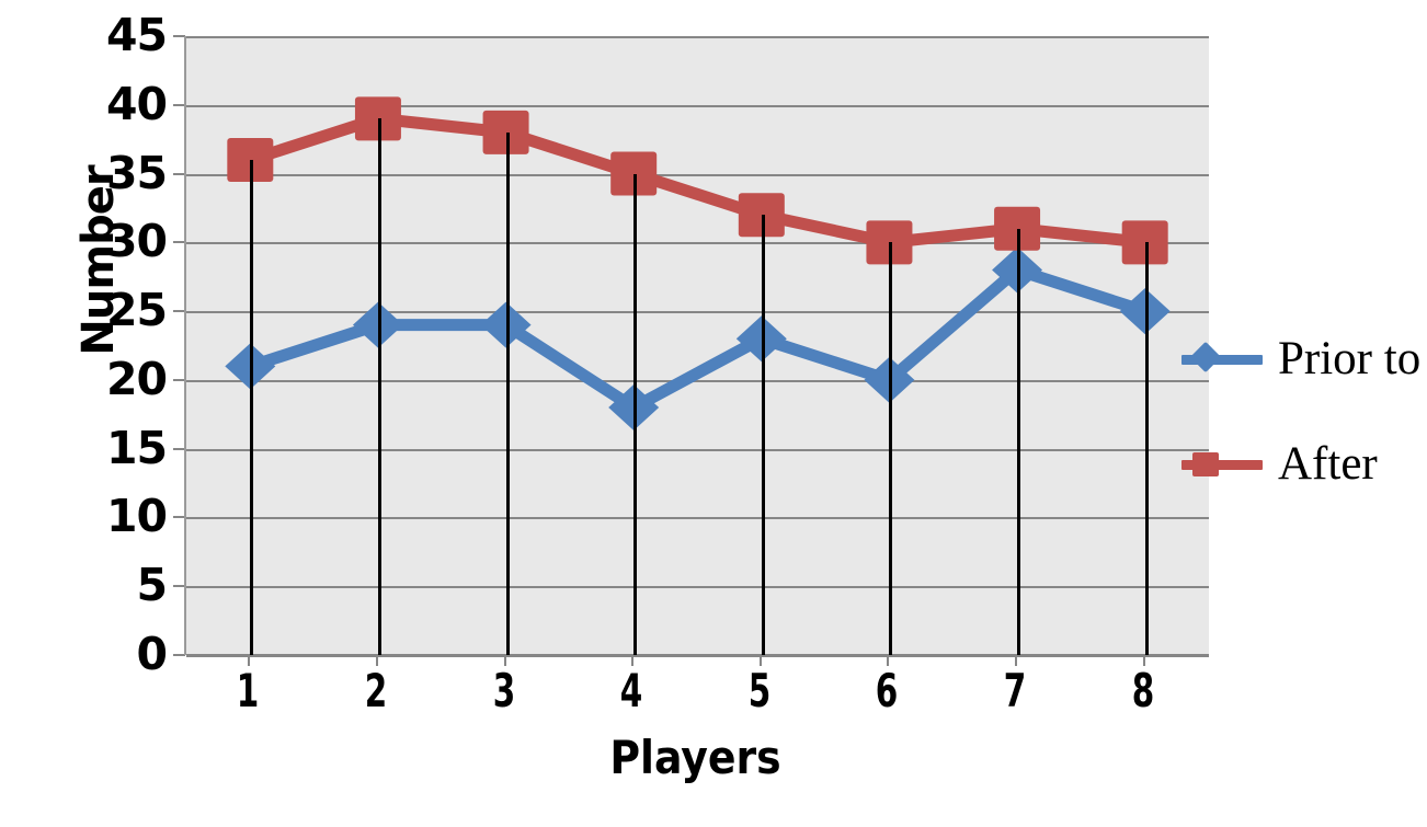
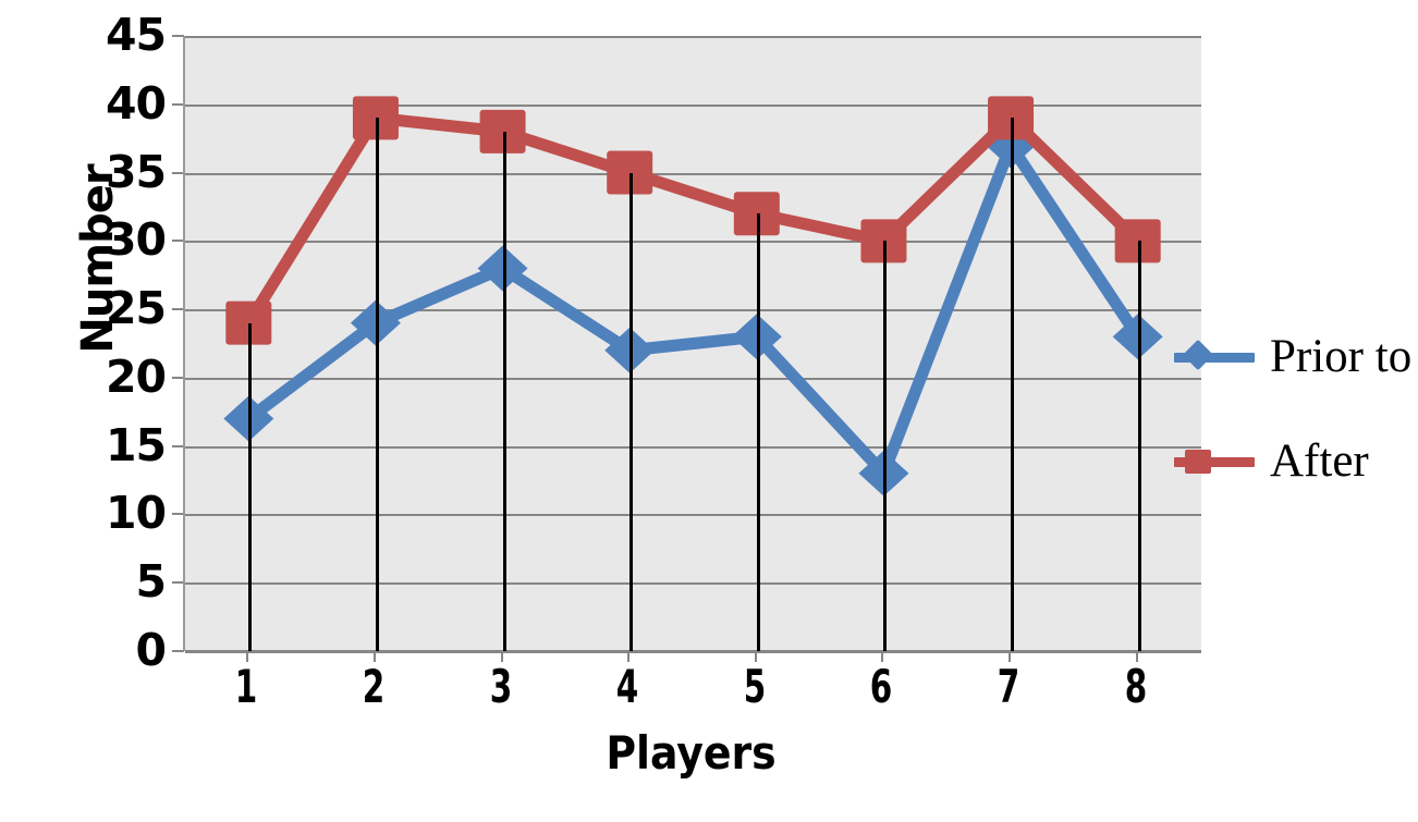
Prior to/1: 21 -> 17
After/1: 36 -> 24
Prior to/3: 24 -> 28
Prior to/4: 18 -> 22
Prior to/6: 20 -> 13
Prior to/7: 28 -> 37
After/7: 31 -> 39
Prior to/8: 25 -> 23
